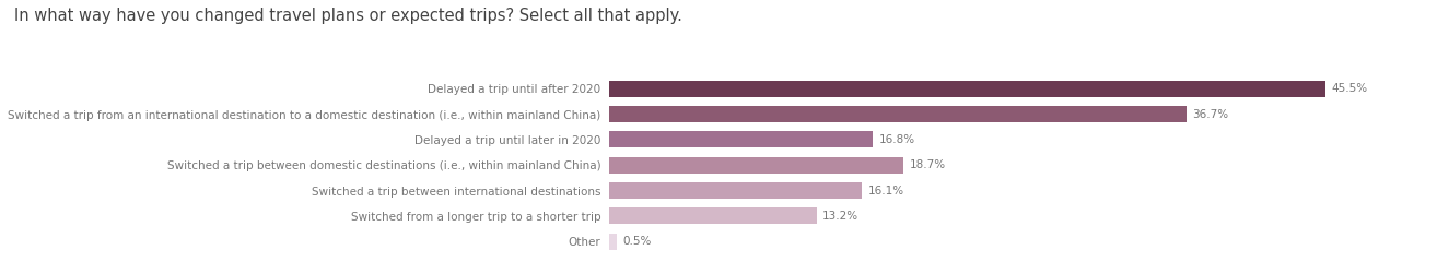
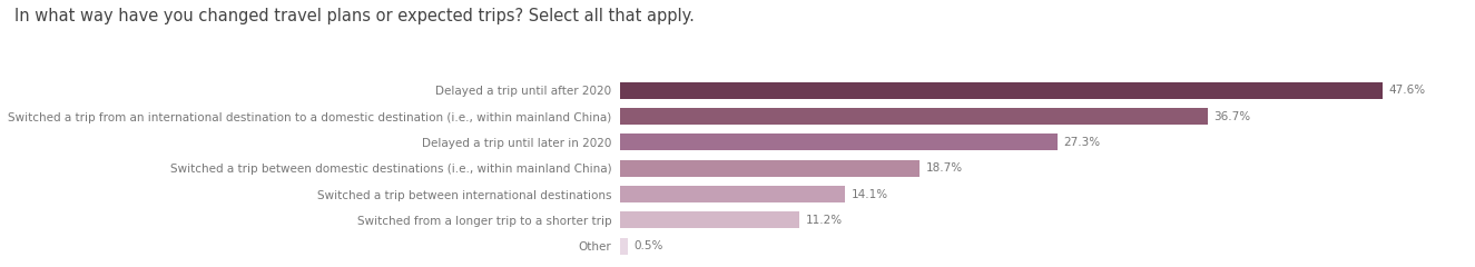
Delayed a trip until after 2020: 45.5% -> 47.6%
Delayed a trip until later in 2020: 16.8% -> 27.3%
Switched a trip between international destinations: 16.1% -> 14.1%
Switched from a longer trip to a shorter trip: 13.2% -> 11.2%
